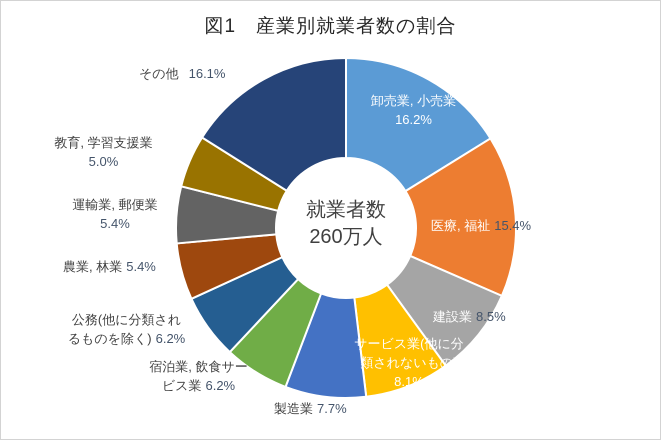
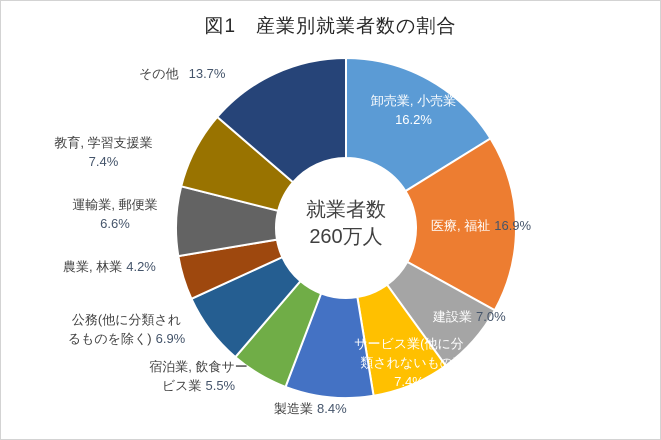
医療, 福祉: 15.4% -> 16.9%
建設業: 8.5% -> 7.0%
サービス業(他に分類されないもの): 8.1% -> 7.4%
製造業: 7.7% -> 8.4%
宿泊業, 飲食サービス業: 6.2% -> 5.5%
公務(他に分類されるものを除く): 6.2% -> 6.9%
農業, 林業: 5.4% -> 4.2%
運輸業, 郵便業: 5.4% -> 6.6%
教育, 学習支援業: 5.0% -> 7.4%
その他: 16.1% -> 13.7%
